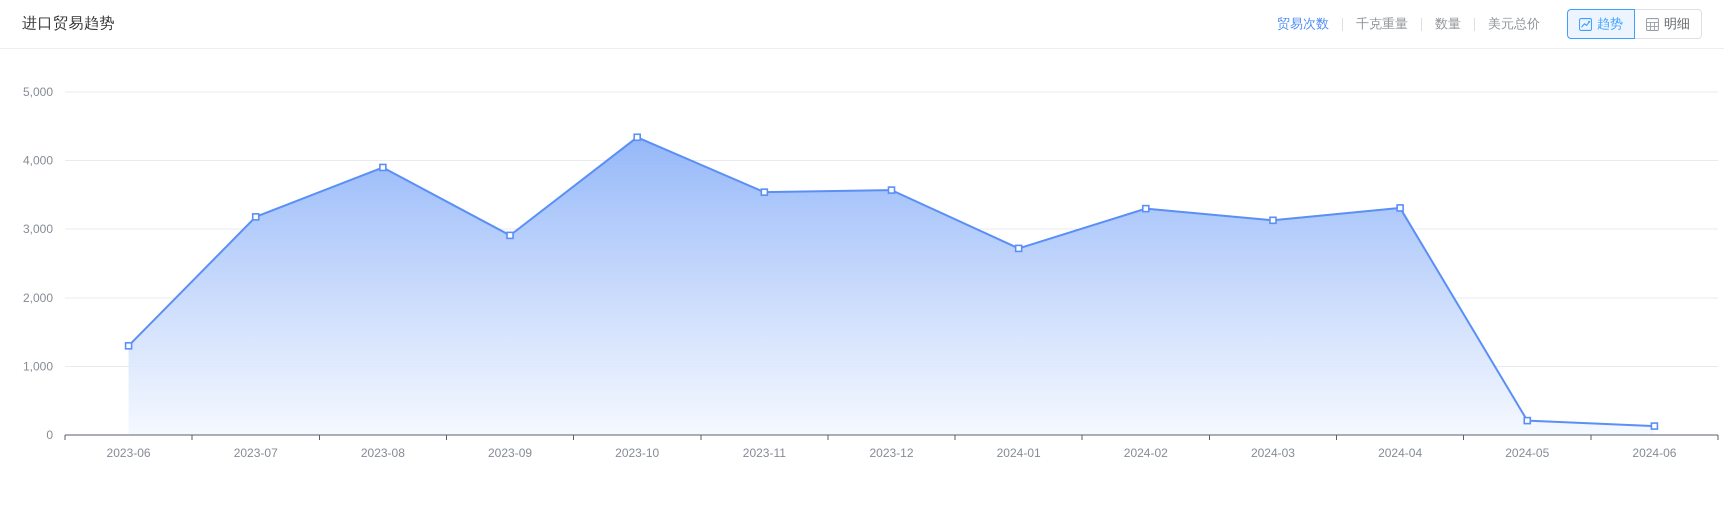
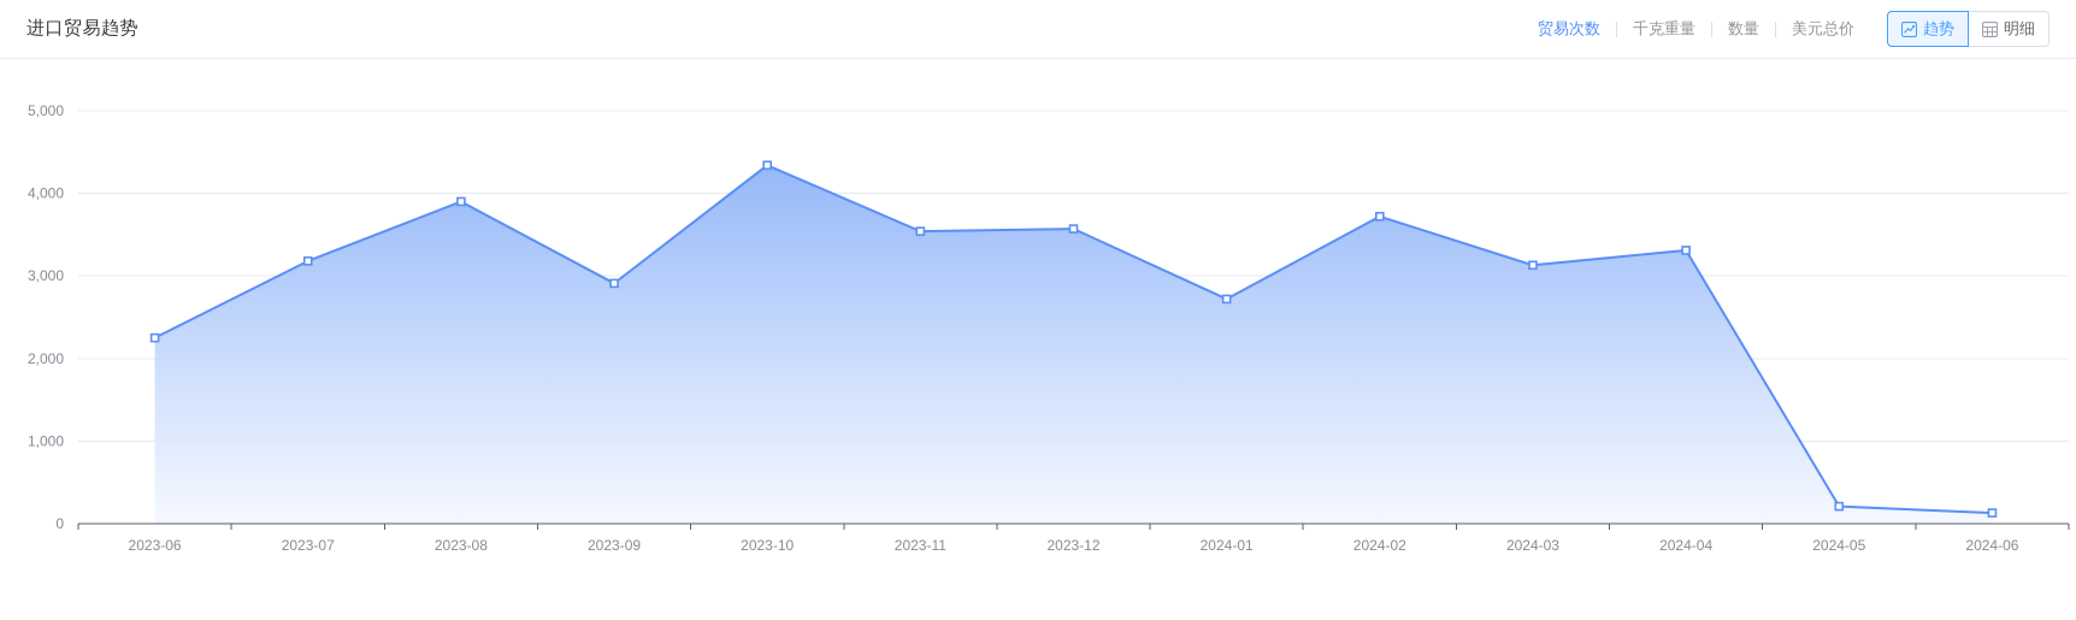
2023-06: 1300 -> 2200
2024-02: 3300 -> 3700
